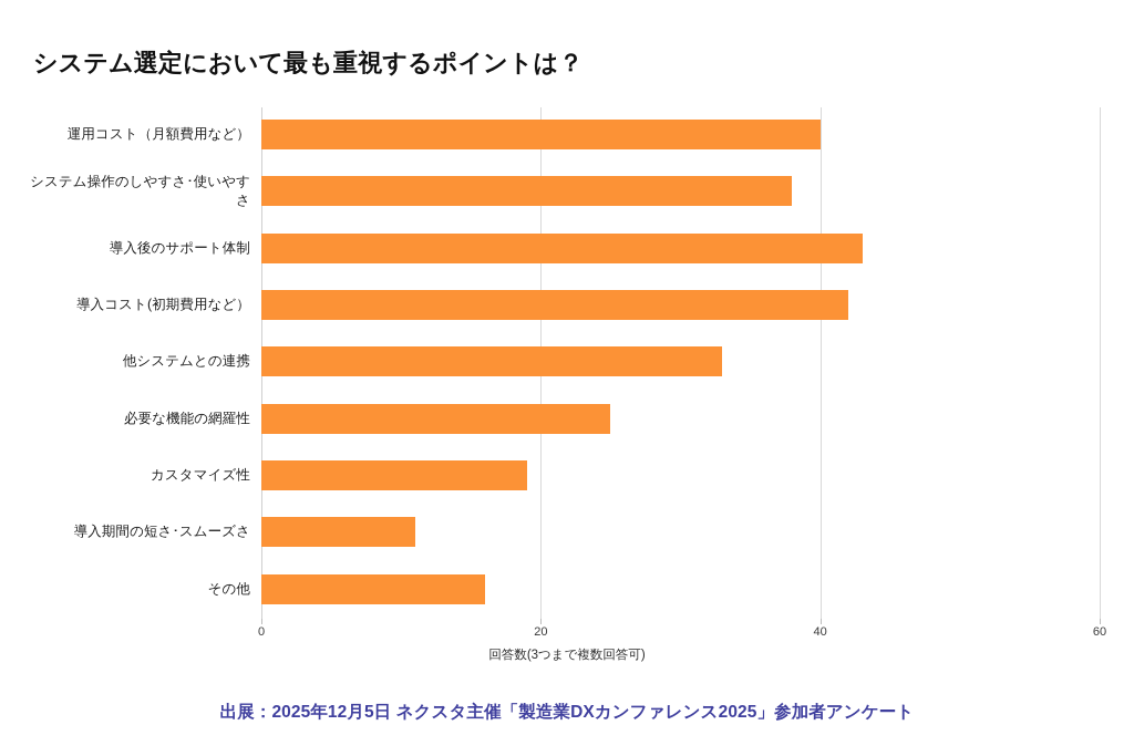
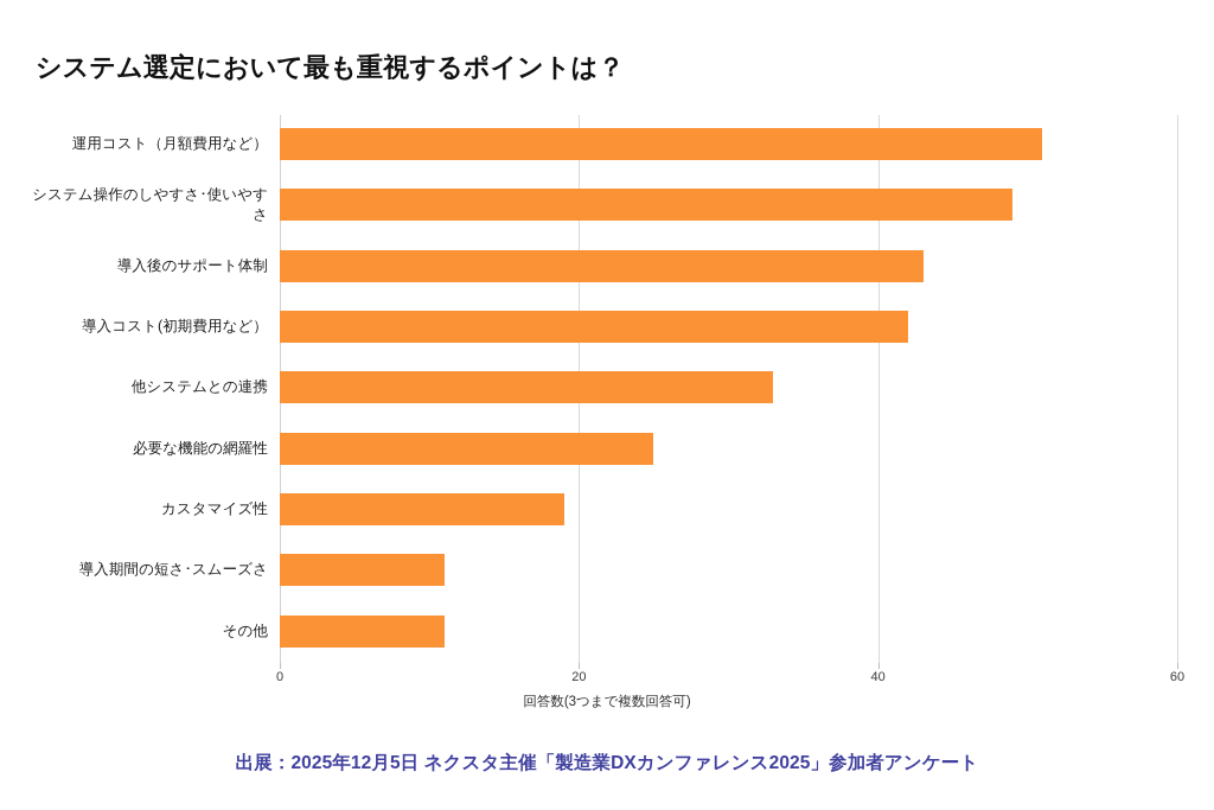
運用コスト（月額費用など）: 40 -> 51
システム操作のしやすさ･使いやすさ: 38 -> 49
その他: 16 -> 11
